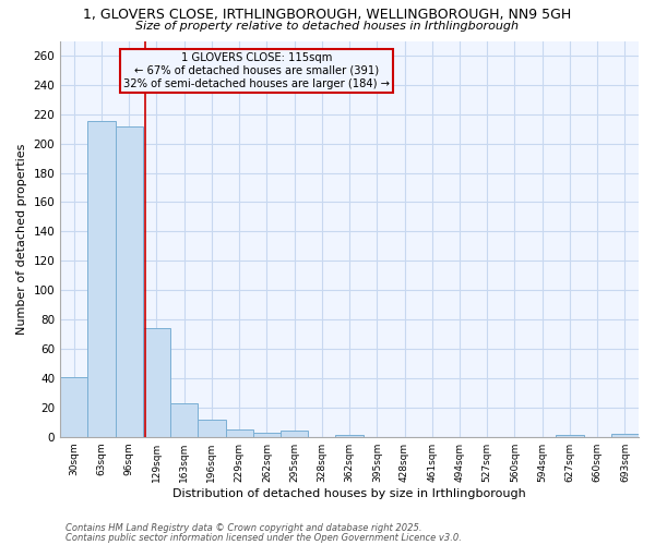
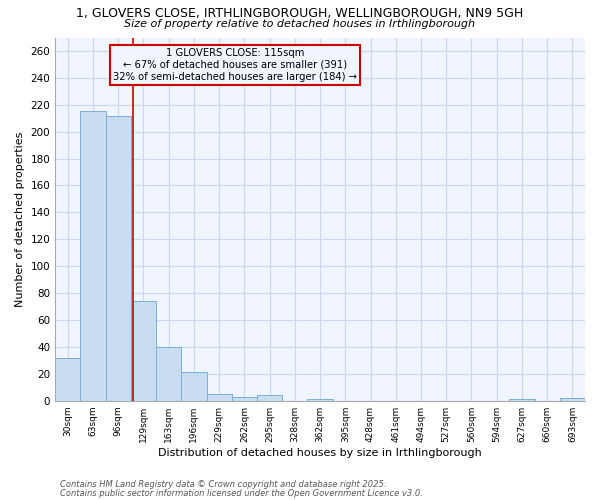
30sqm: 41 -> 32
163sqm: 23 -> 40
196sqm: 12 -> 21
